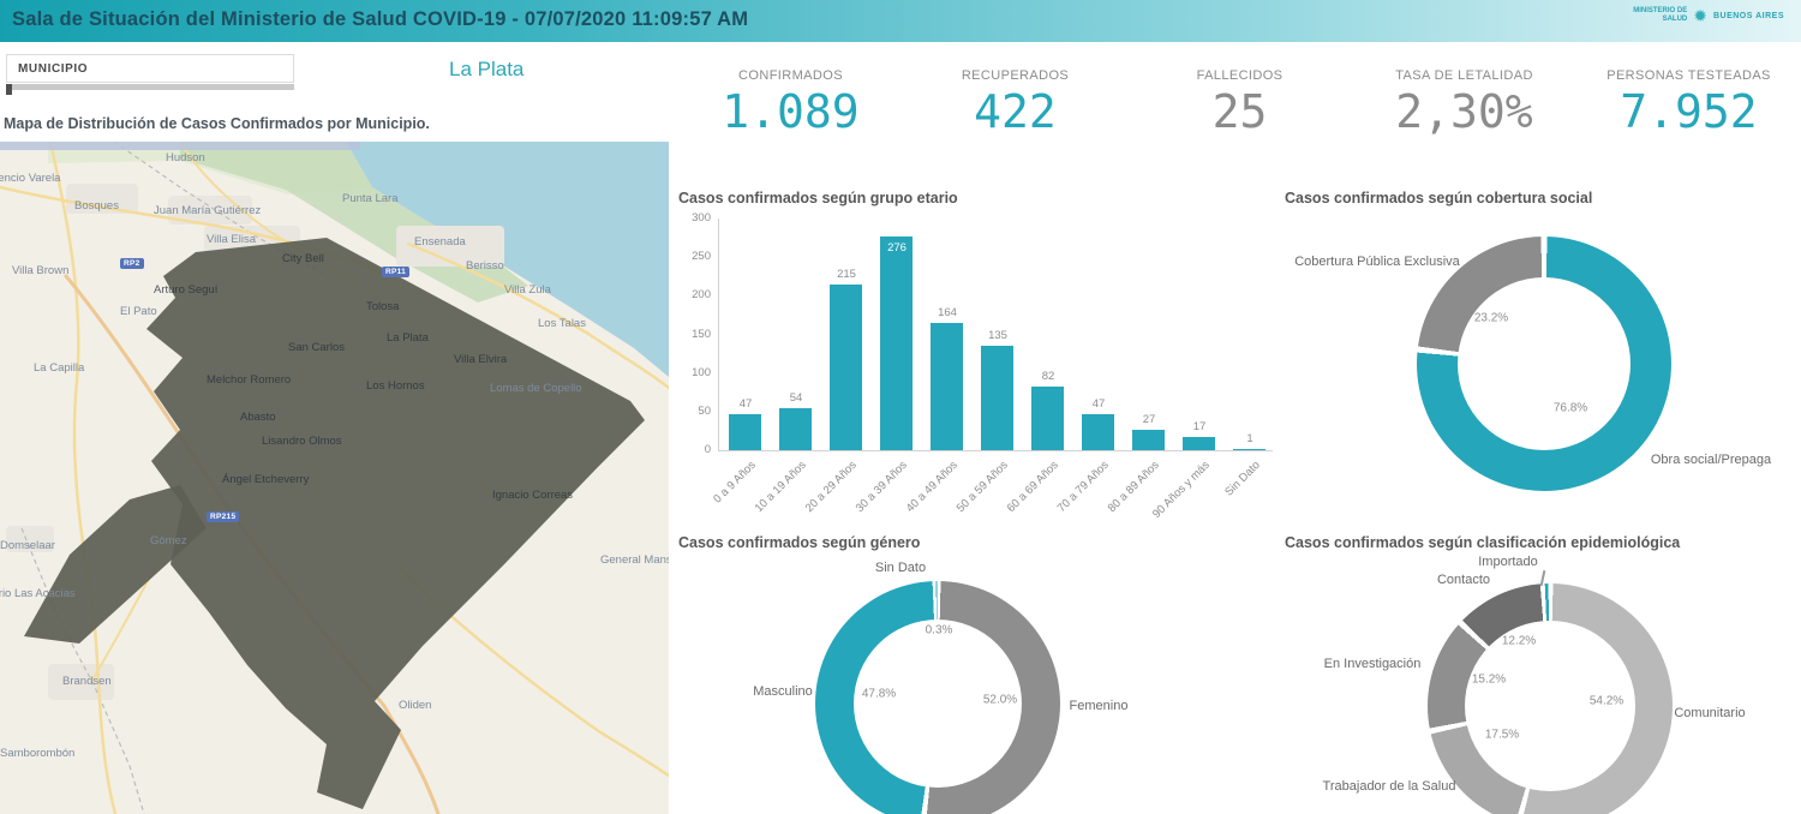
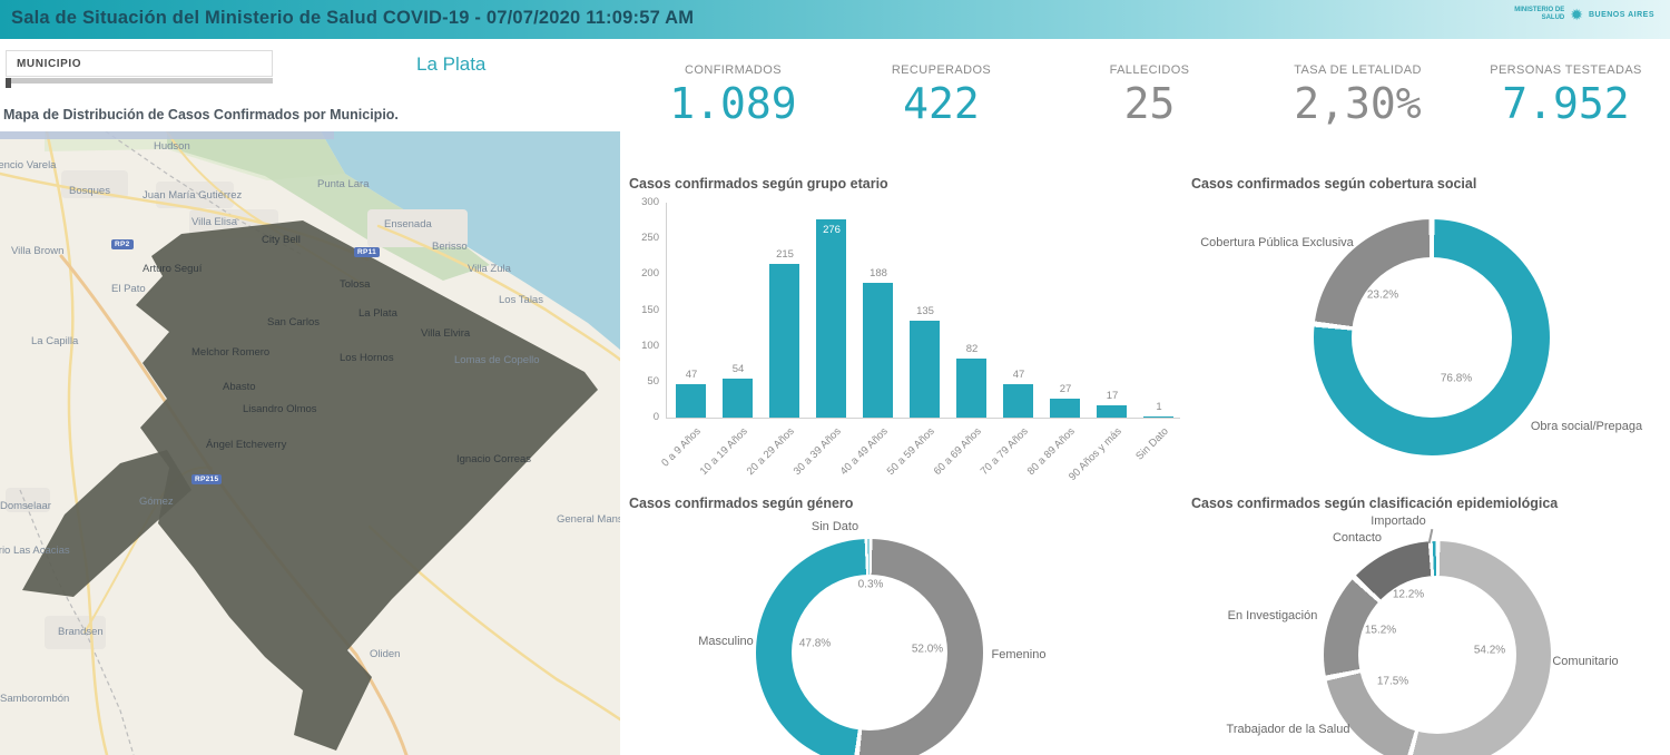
Casos confirmados según grupo etario/40 a 49 Años: 164 -> 188
